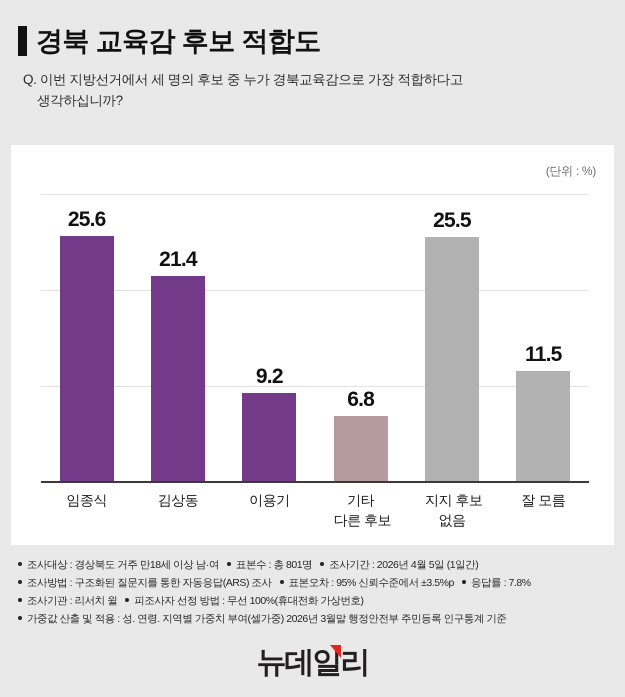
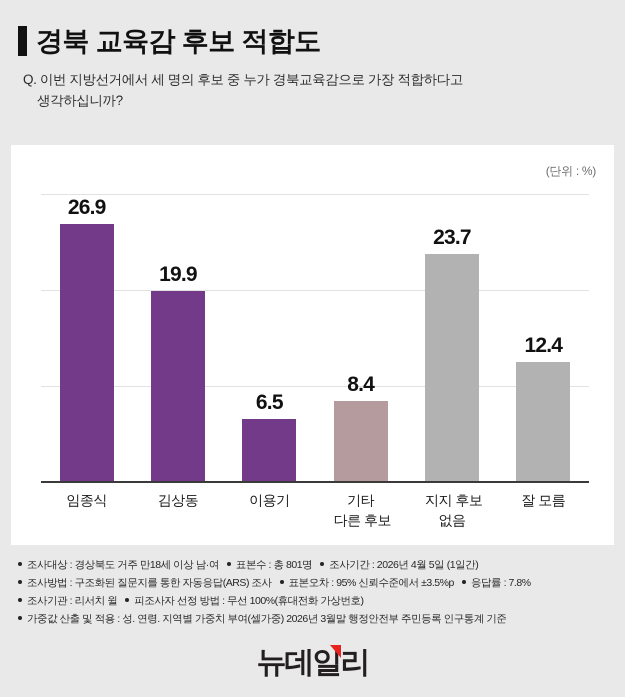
임종식: 25.6 -> 26.9
김상동: 21.4 -> 19.9
이용기: 9.2 -> 6.5
기타 다른 후보: 6.8 -> 8.4
지지 후보 없음: 25.5 -> 23.7
잘 모름: 11.5 -> 12.4
